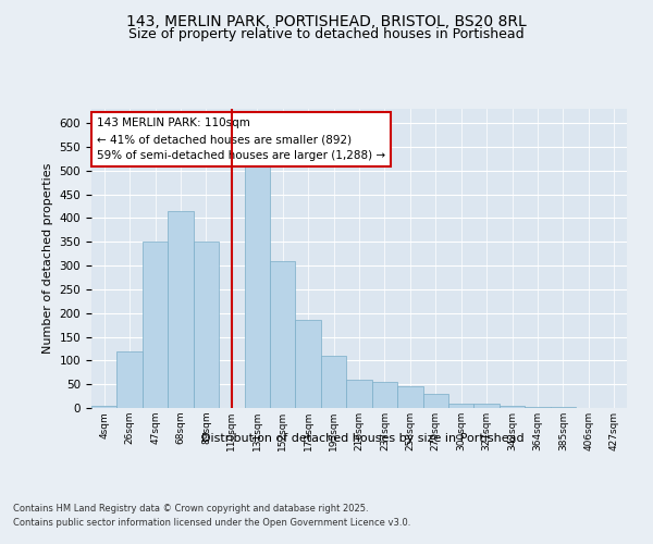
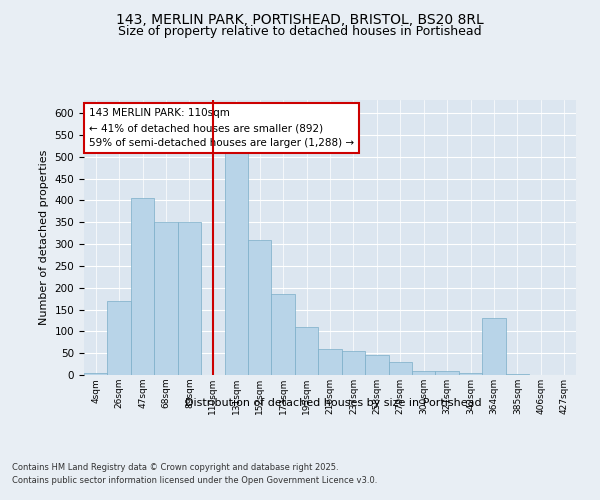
26sqm: 120 -> 170
47sqm: 350 -> 405
68sqm: 415 -> 350
364sqm: 2 -> 130
